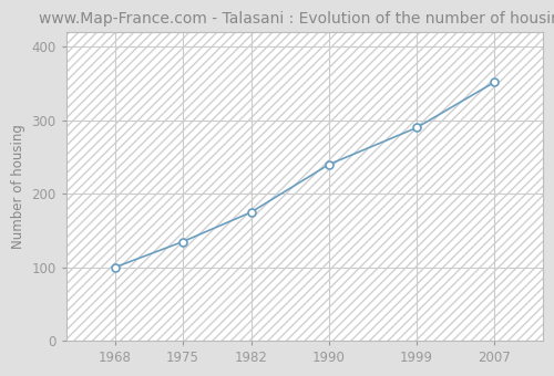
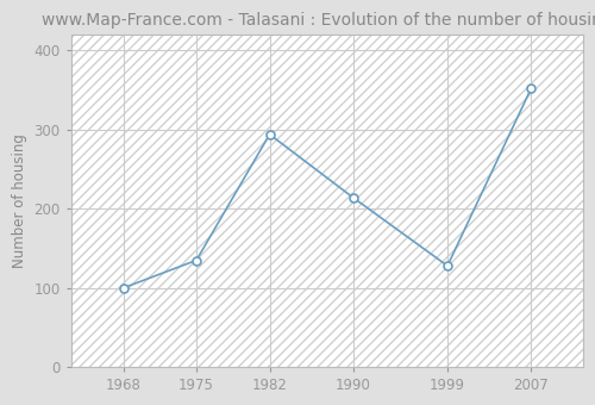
1982: 175 -> 294
1990: 240 -> 214
1999: 290 -> 128
